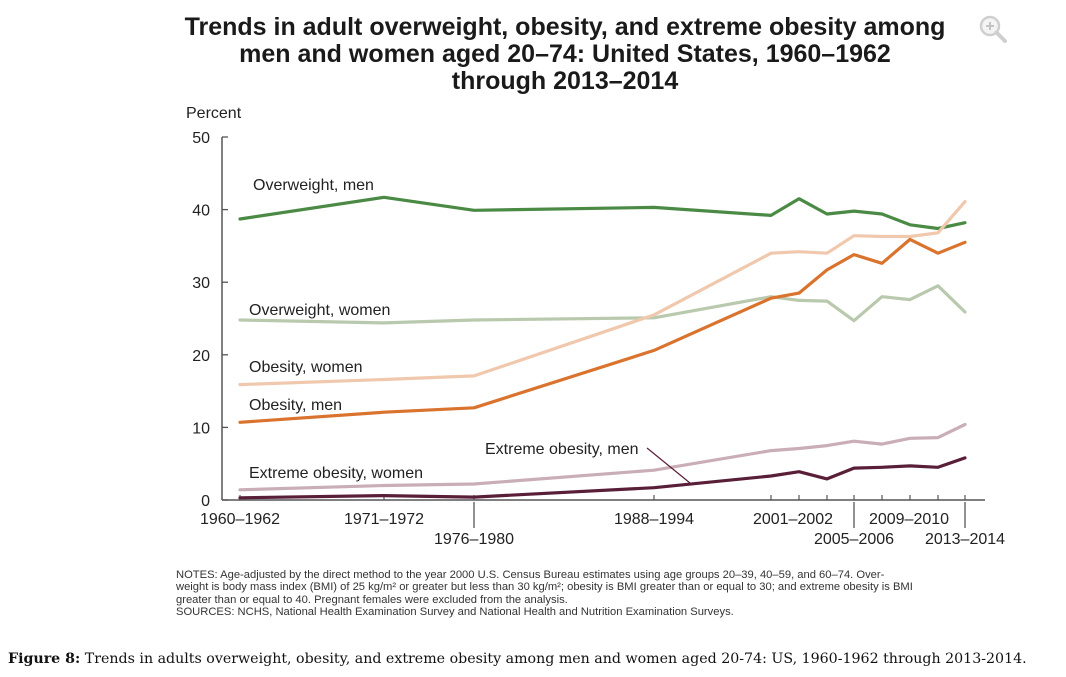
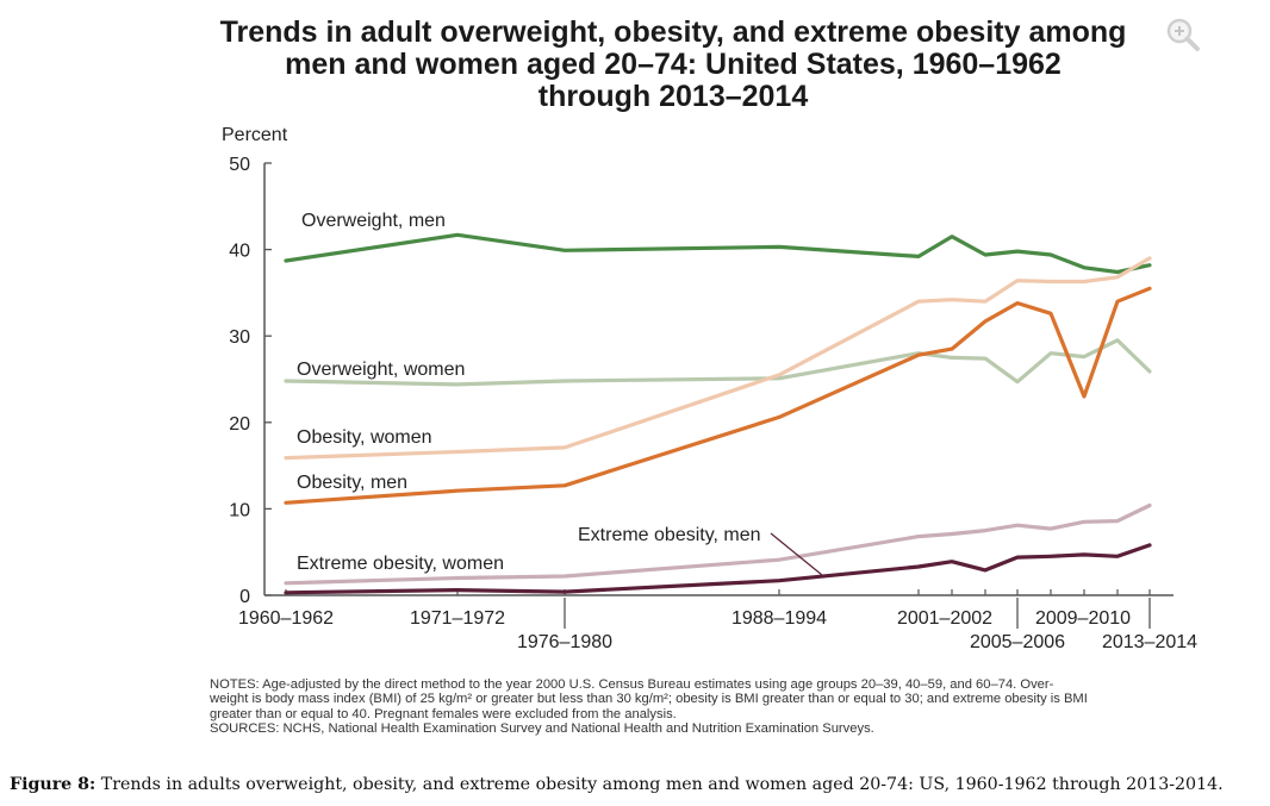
Obesity, men/2009–2010: 36 -> 23
Obesity, women/2013–2014: 41 -> 39
